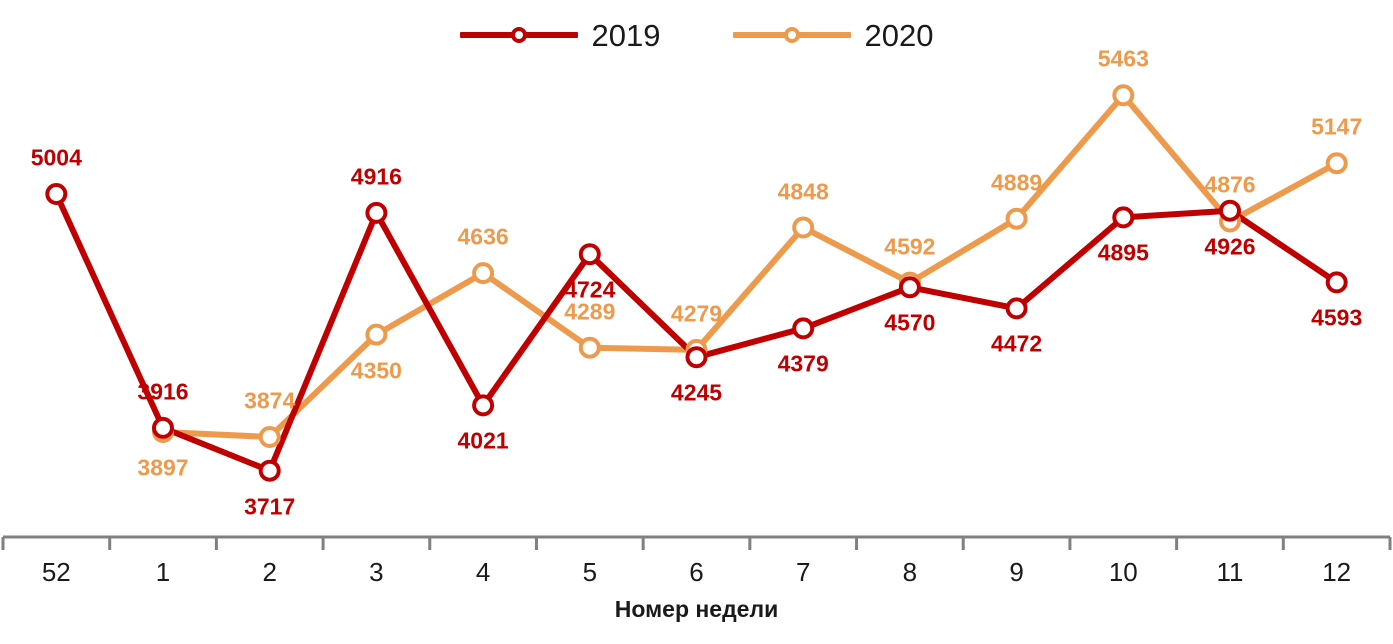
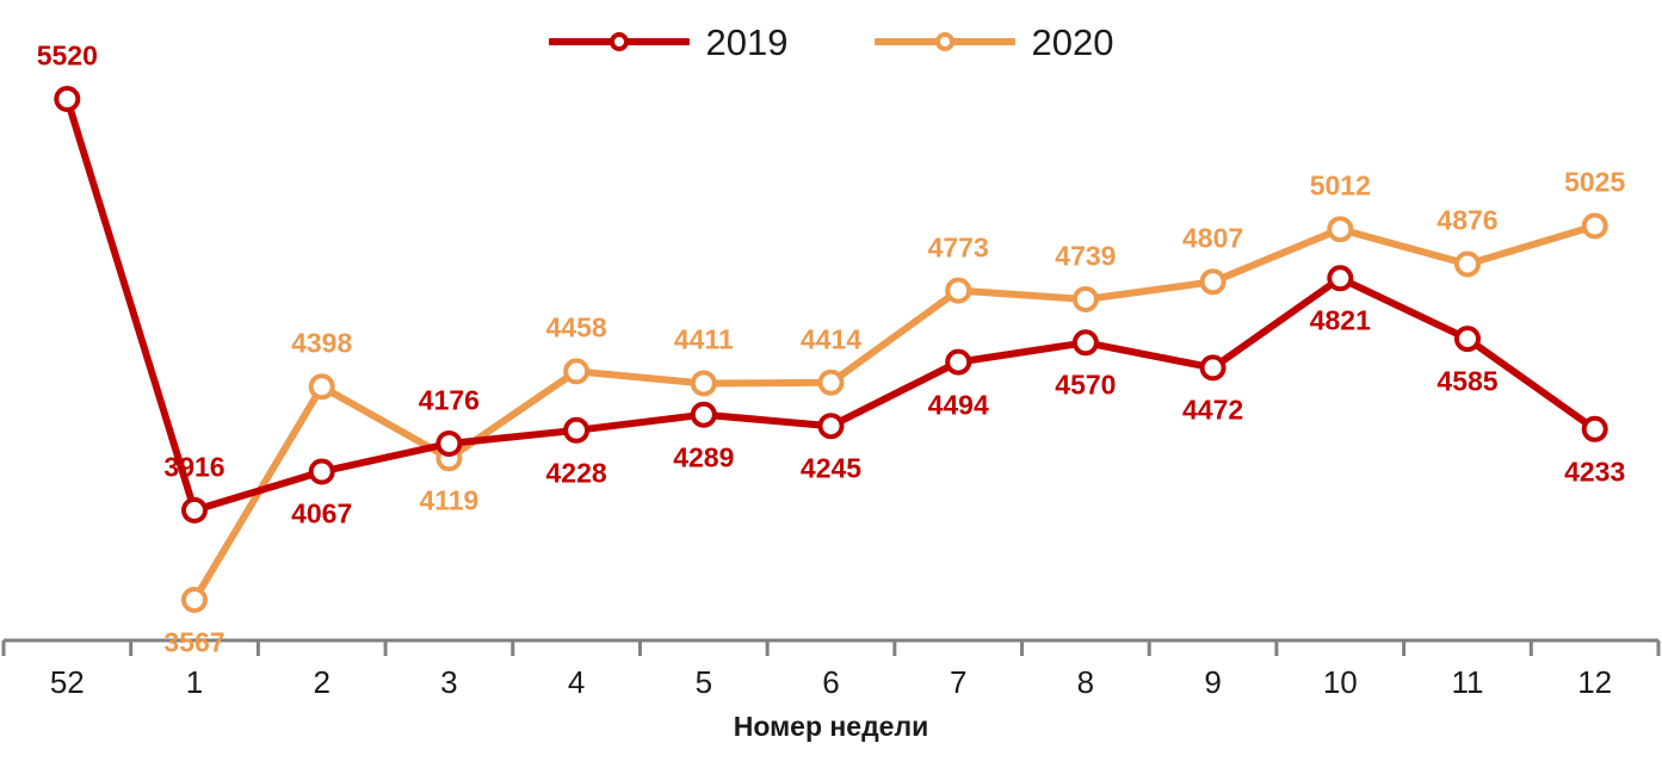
2019/52: 5004 -> 5520
2020/1: 3897 -> 3567
2019/2: 3717 -> 4067
2020/2: 3874 -> 4398
2019/3: 4916 -> 4176
2020/3: 4350 -> 4119
2019/4: 4021 -> 4228
2020/4: 4636 -> 4458
2019/5: 4724 -> 4289
2020/5: 4289 -> 4411
2020/6: 4279 -> 4414
2019/7: 4379 -> 4494
2020/7: 4848 -> 4773
2020/8: 4592 -> 4739
2020/9: 4889 -> 4807
2019/10: 4895 -> 4821
2020/10: 5463 -> 5012
2019/11: 4926 -> 4585
2019/12: 4593 -> 4233
2020/12: 5147 -> 5025
